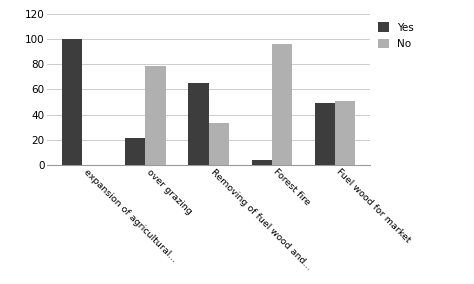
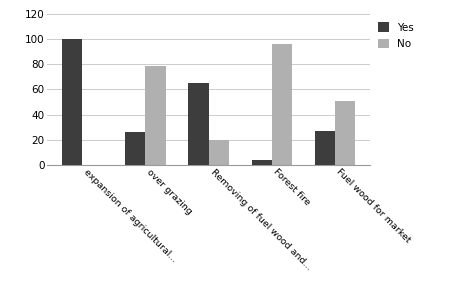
Yes/over grazing: 21 -> 26
No/Removing of fuel wood and...: 33 -> 20
Yes/Fuel wood for market: 49 -> 27
